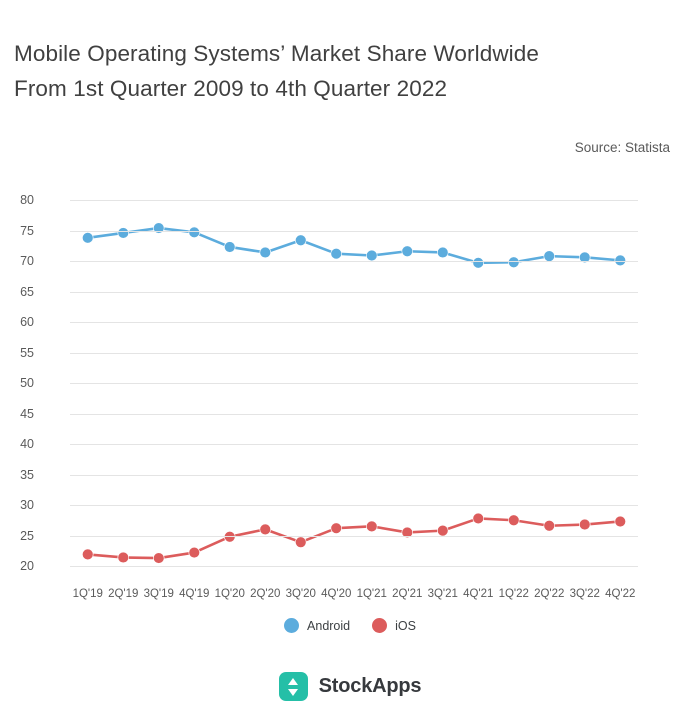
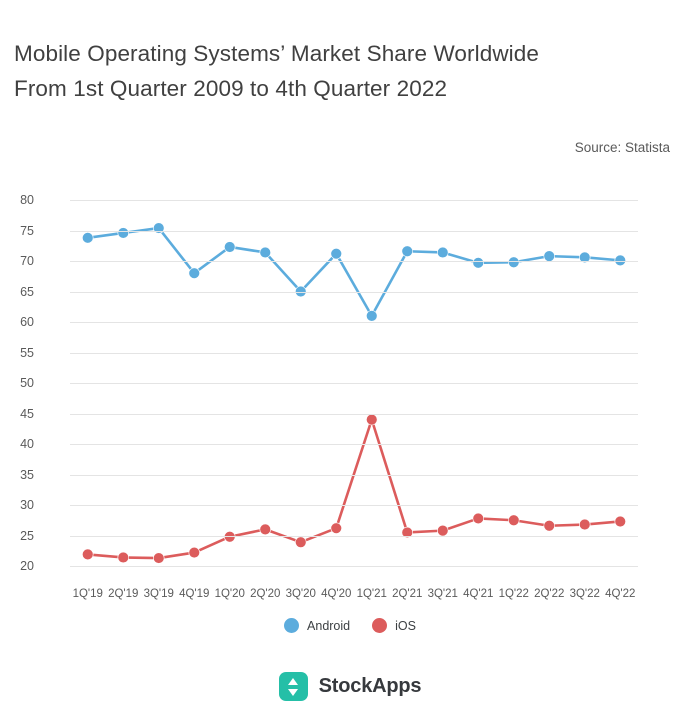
Android/4Q'19: 75 -> 68
Android/3Q'20: 73 -> 65
Android/1Q'21: 71 -> 61
iOS/1Q'21: 26 -> 44
